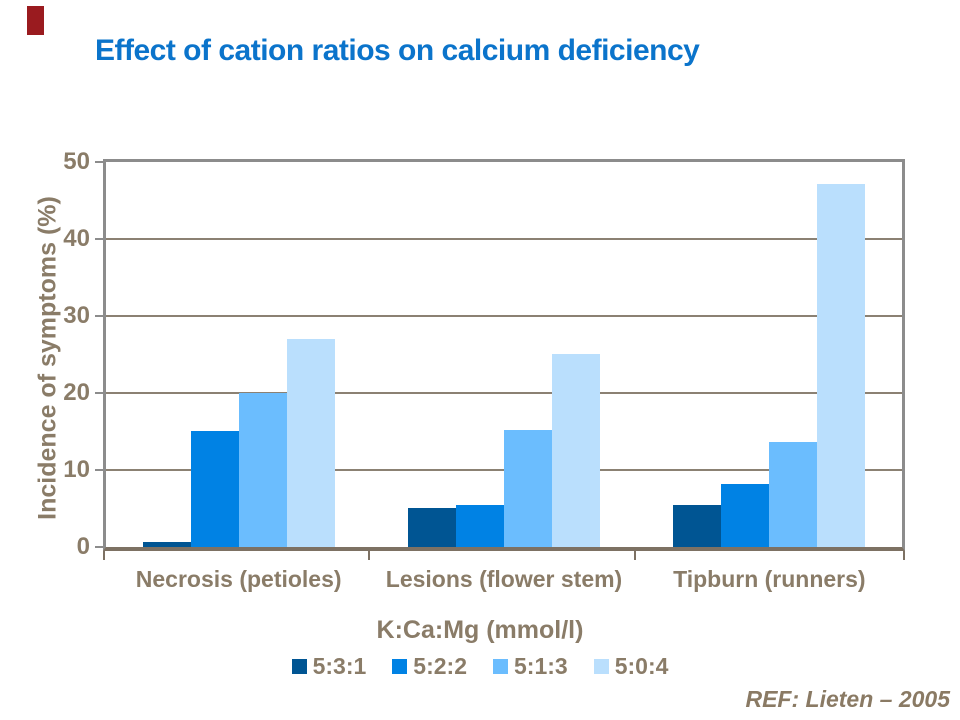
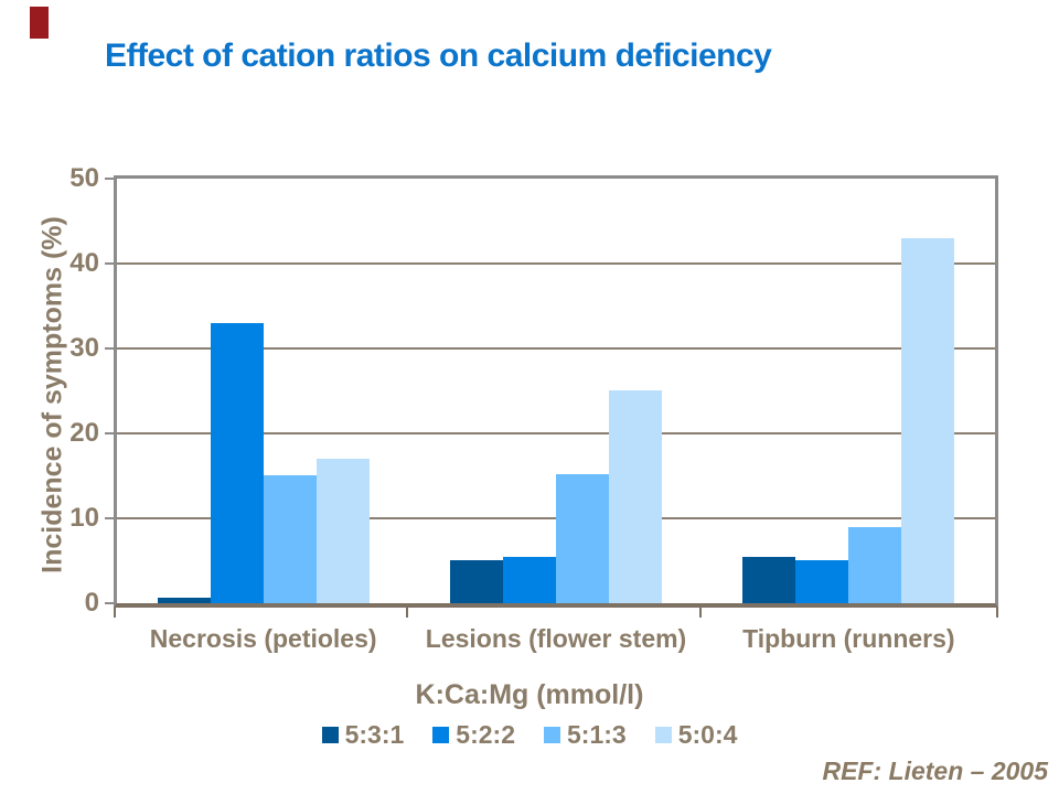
5:2:2/Necrosis (petioles): 15 -> 33
5:1:3/Necrosis (petioles): 20 -> 15
5:0:4/Necrosis (petioles): 27 -> 17
5:2:2/Tipburn (runners): 8 -> 5
5:1:3/Tipburn (runners): 14 -> 9
5:0:4/Tipburn (runners): 47 -> 43
